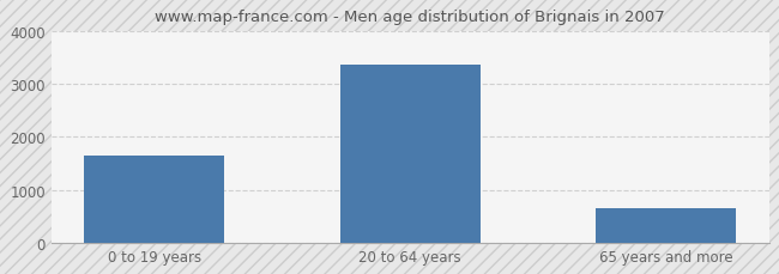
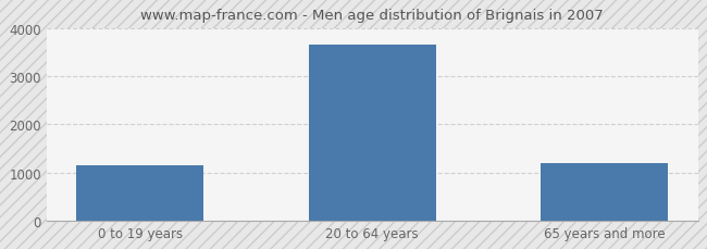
0 to 19 years: 1650 -> 1150
20 to 64 years: 3350 -> 3650
65 years and more: 650 -> 1200
